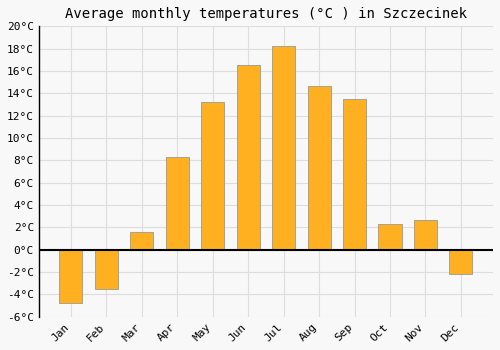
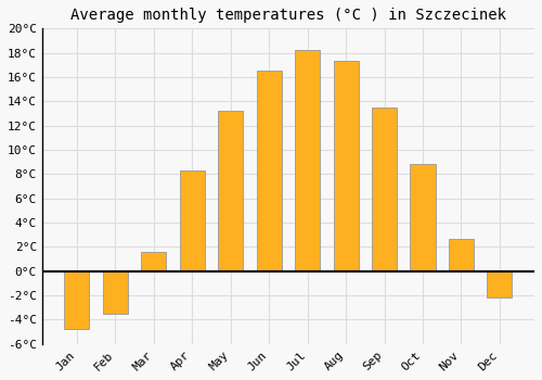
Aug: 14.7°C -> 17.3°C
Oct: 2.3°C -> 8.8°C
